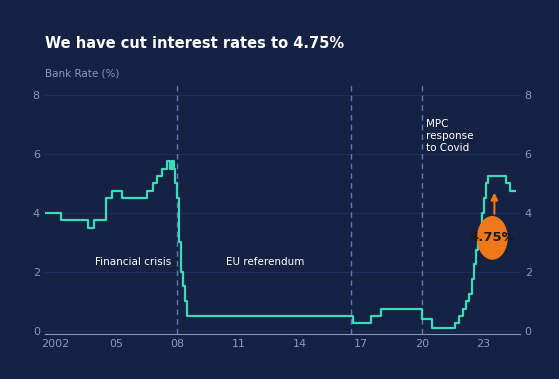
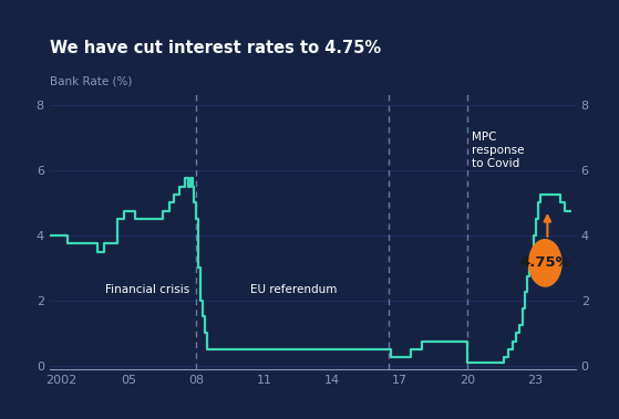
20: 0.40 -> 0.10
